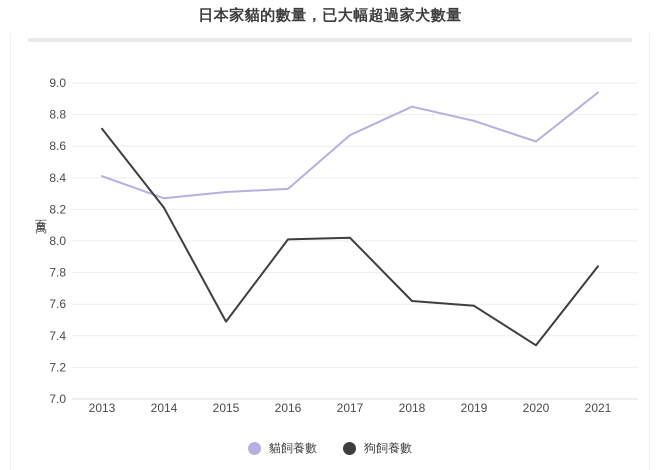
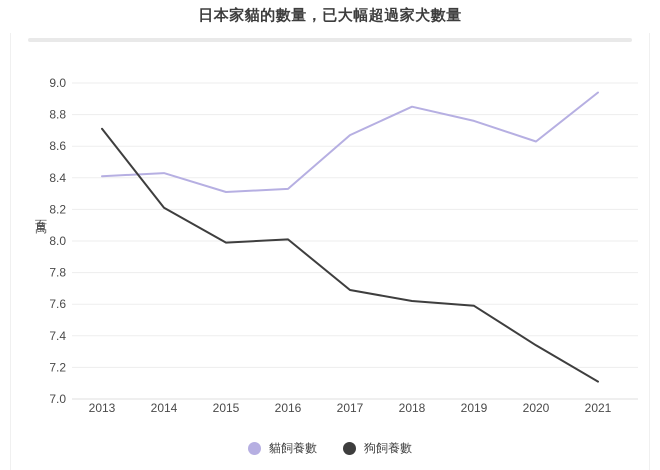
貓飼養數/2014: 8.27 -> 8.43
狗飼養數/2015: 7.49 -> 7.99
狗飼養數/2017: 8.02 -> 7.69
狗飼養數/2021: 7.84 -> 7.11
